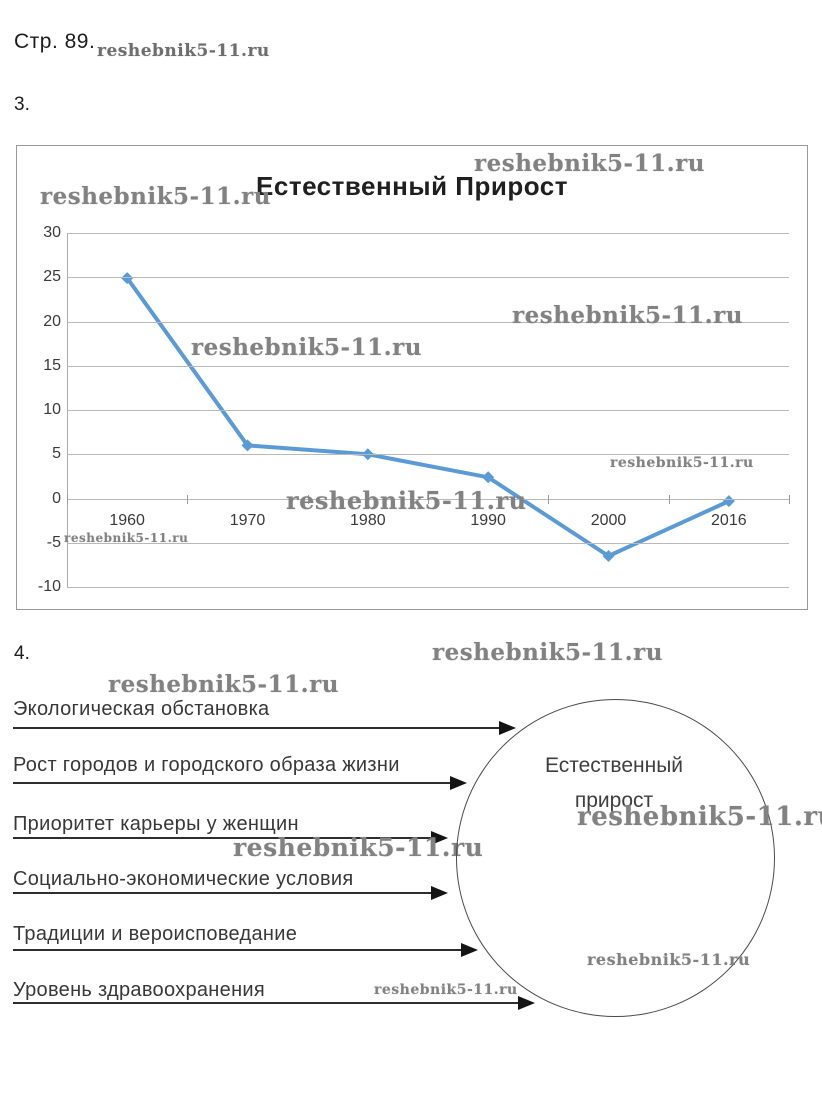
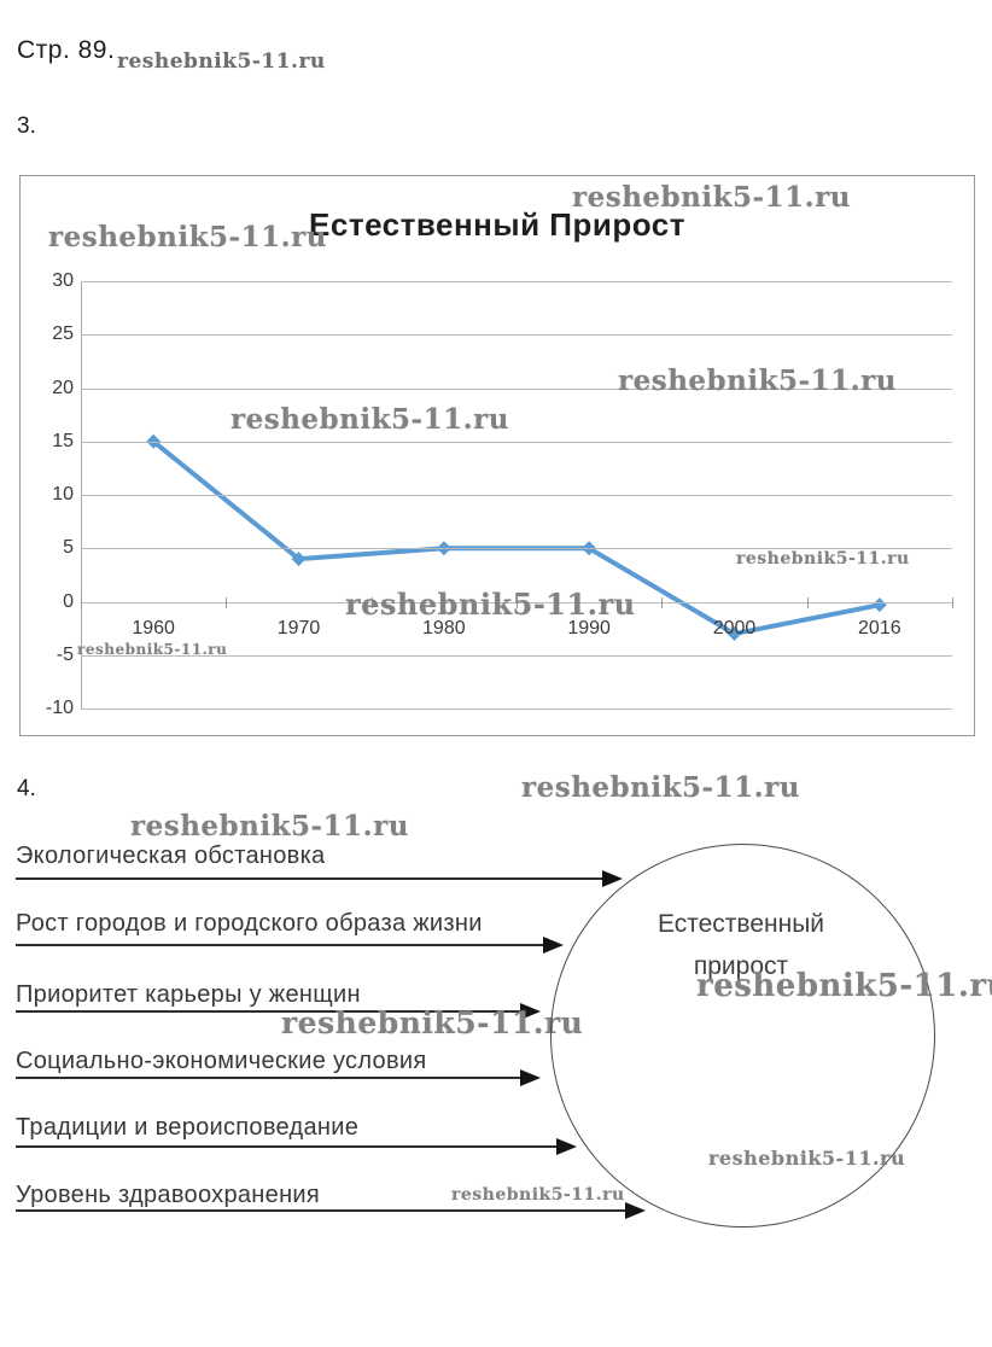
1960: 25 -> 15
1970: 6 -> 4
1990: 2 -> 5
2000: -6 -> -3
